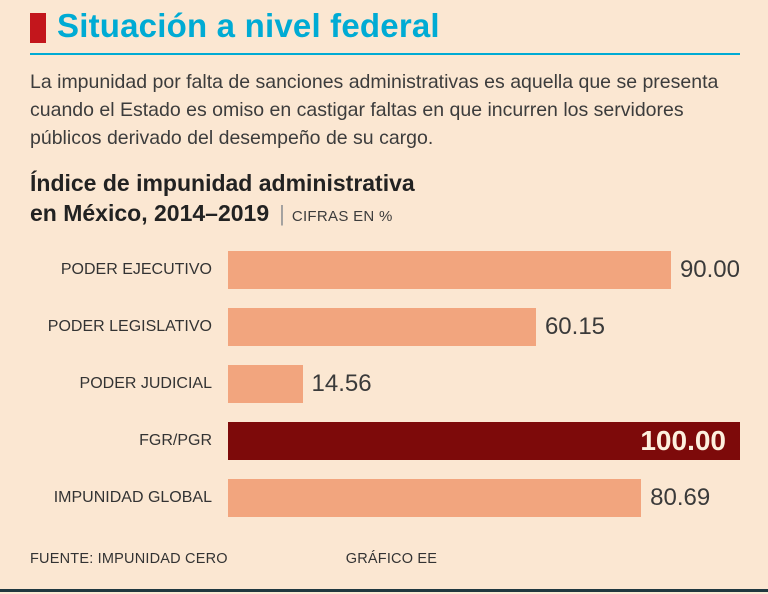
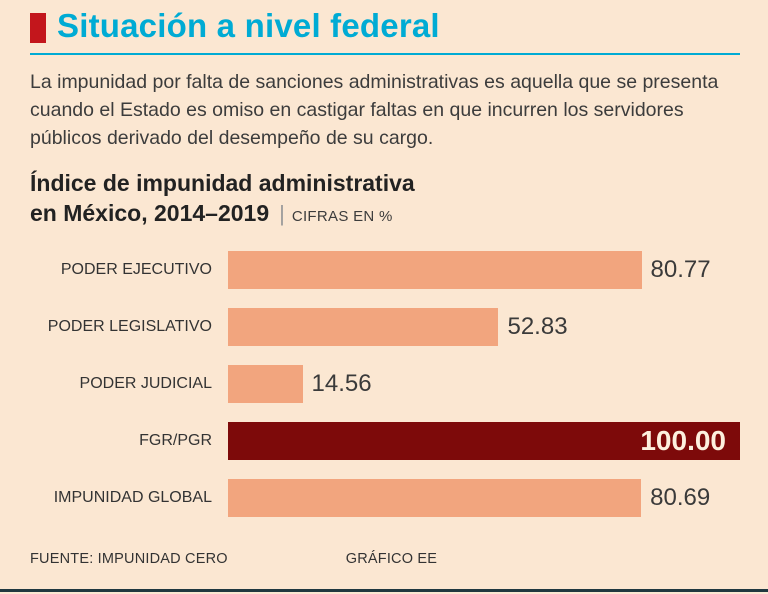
PODER EJECUTIVO: 90.00 -> 80.77
PODER LEGISLATIVO: 60.15 -> 52.83
